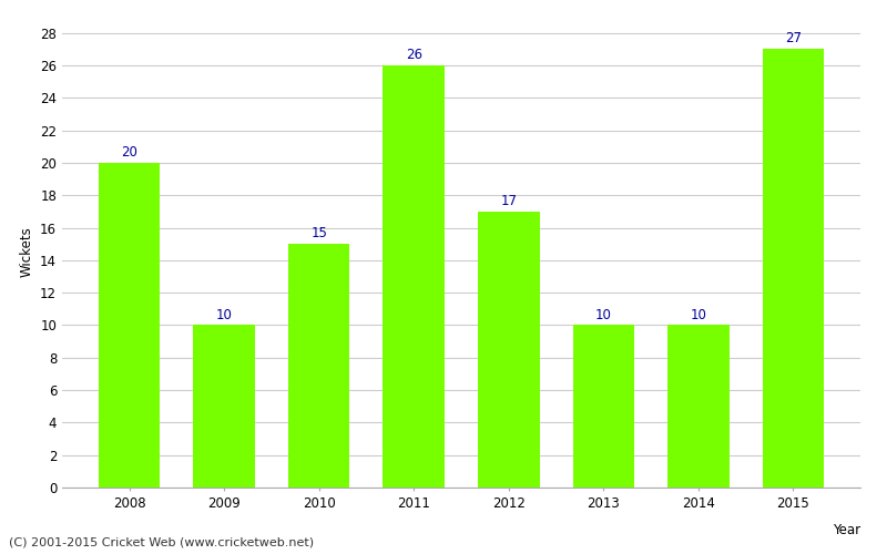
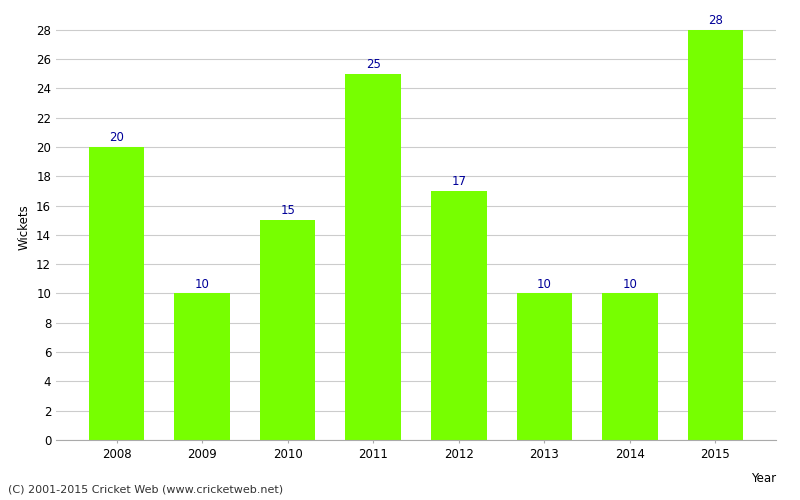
2011: 26 -> 25
2015: 27 -> 28
